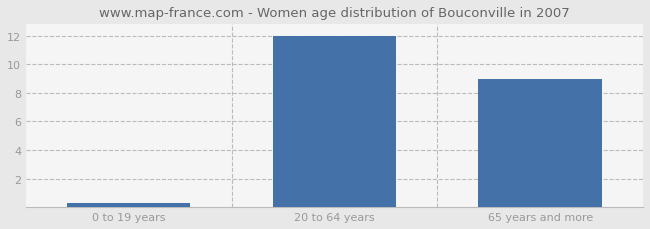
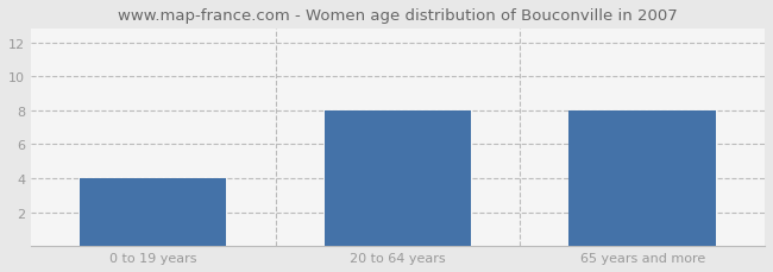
0 to 19 years: 0.3 -> 4.0
20 to 64 years: 12.0 -> 8.0
65 years and more: 9.0 -> 8.0
